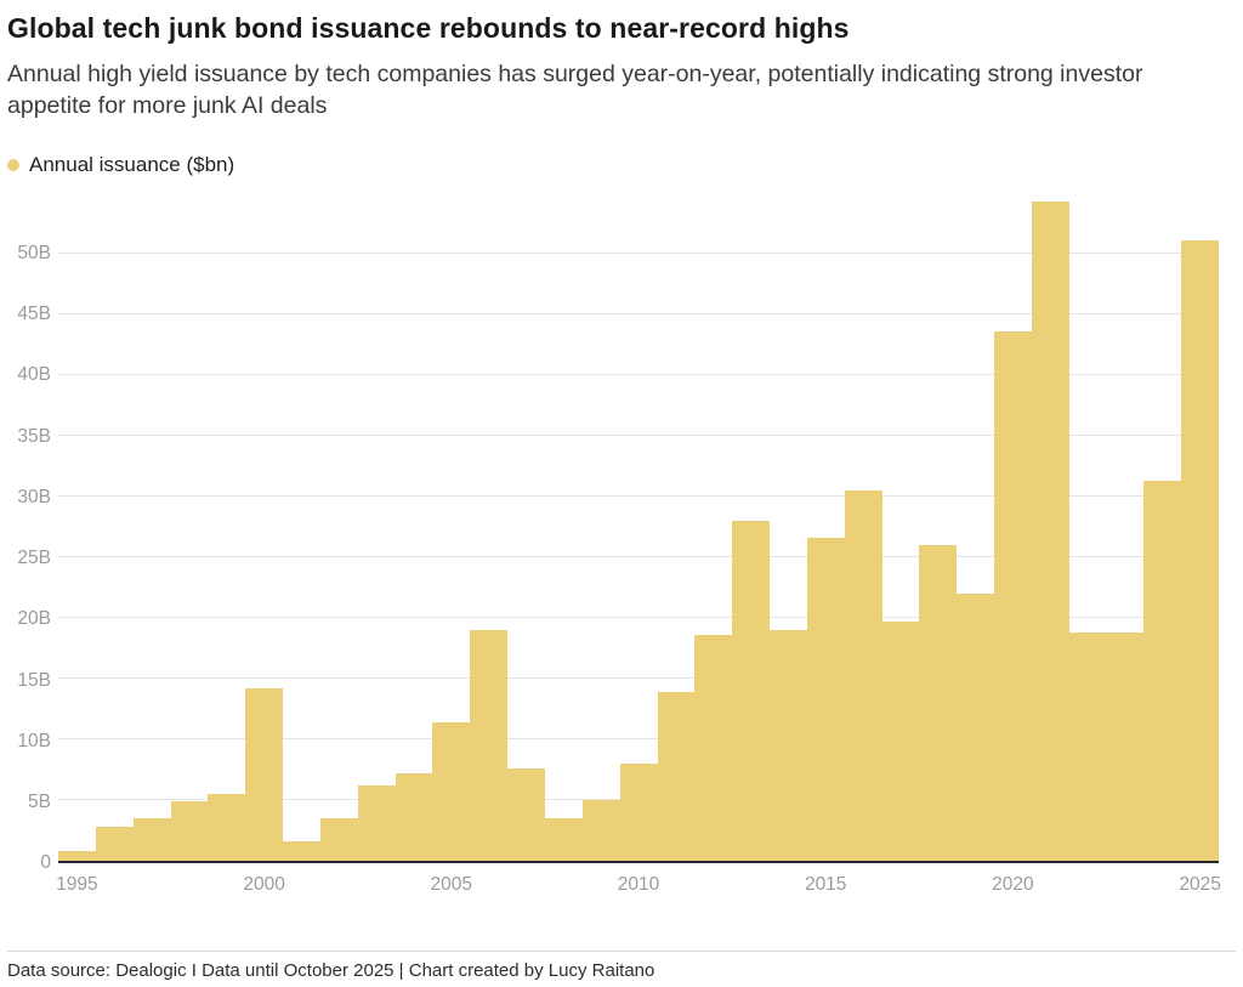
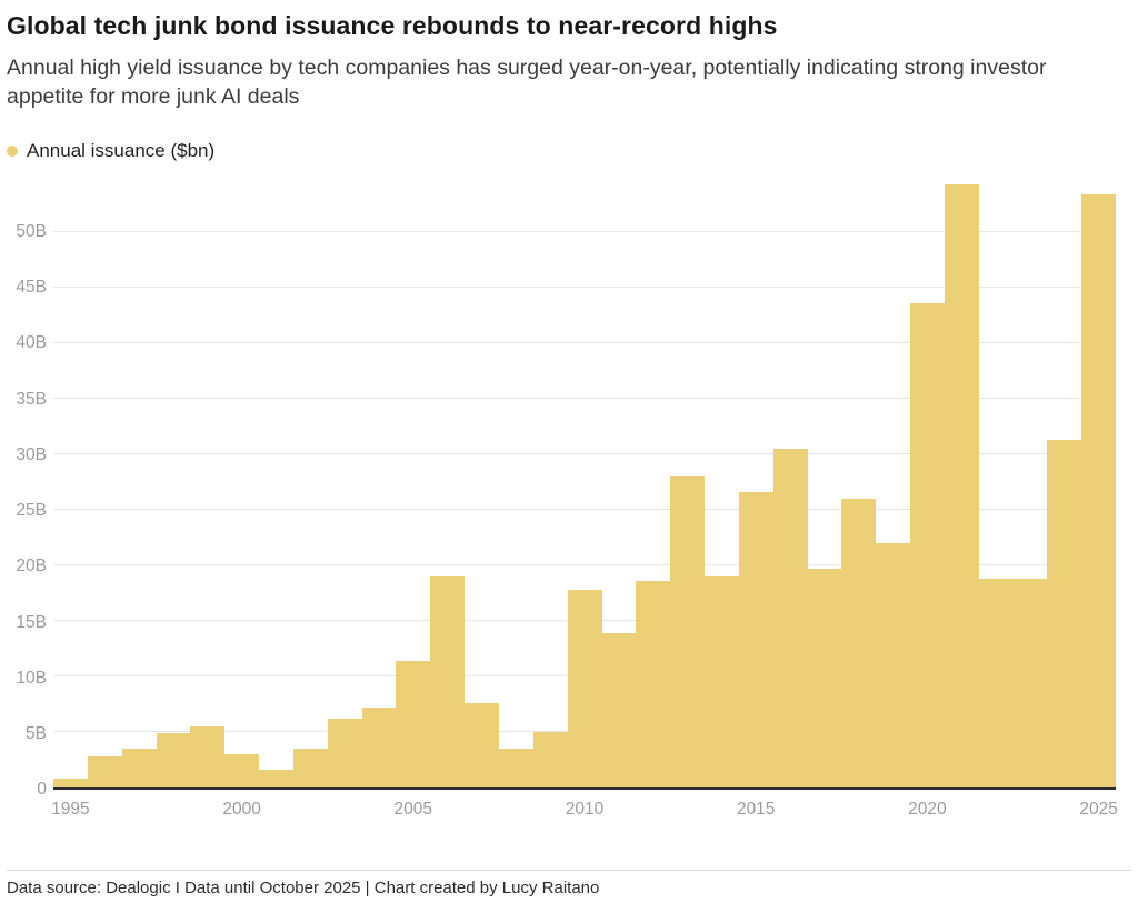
2000: 14.2B -> 3.0B
2010: 8.0B -> 17.8B
2025: 51.1B -> 53.3B
